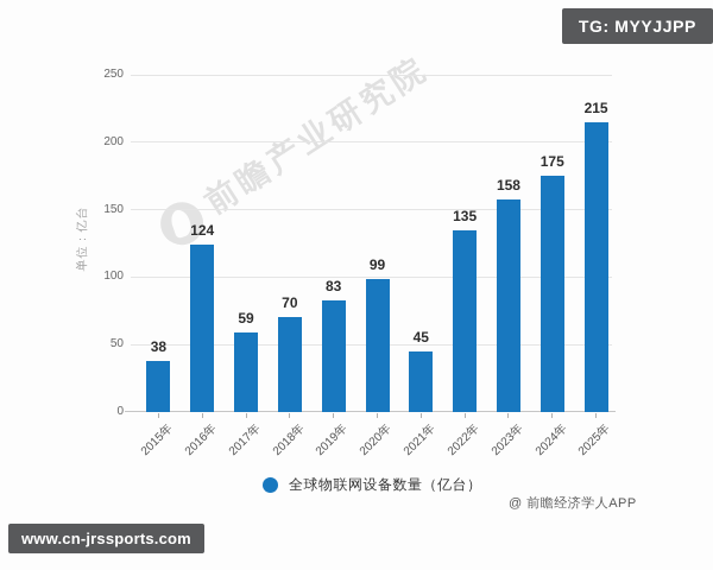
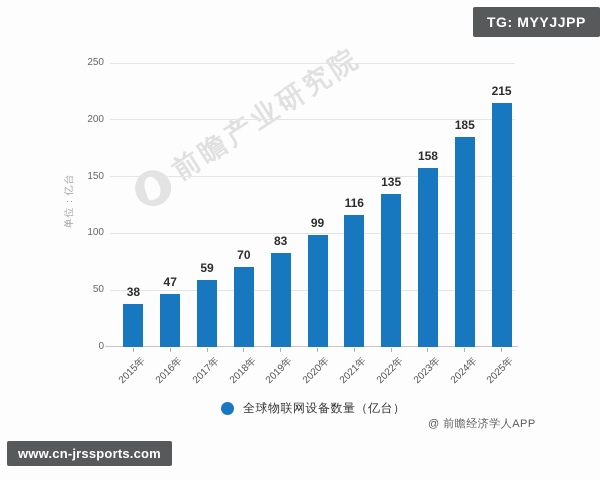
2016年: 124 -> 47
2021年: 45 -> 116
2024年: 175 -> 185
